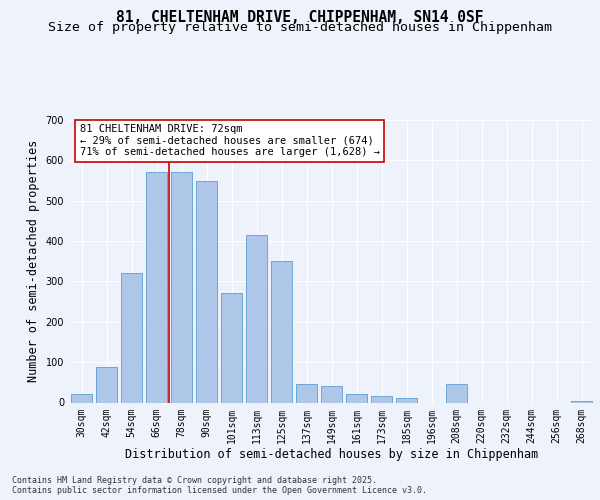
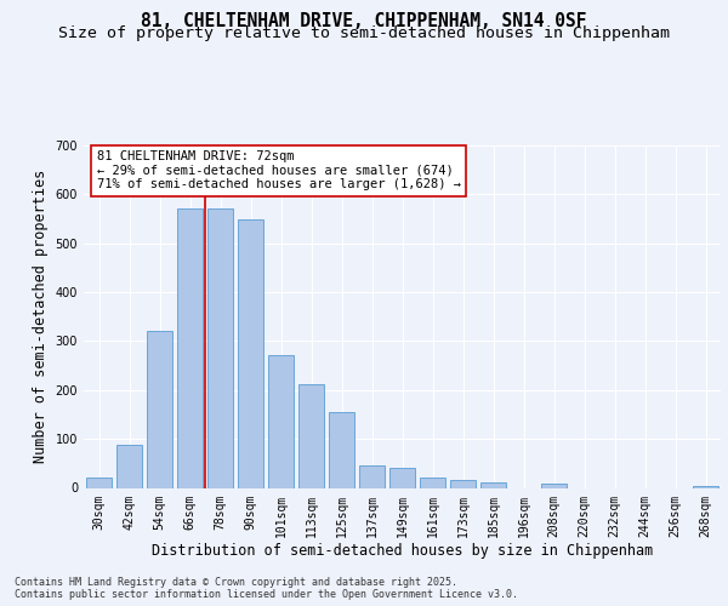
113sqm: 415 -> 212
125sqm: 350 -> 155
208sqm: 45 -> 9
